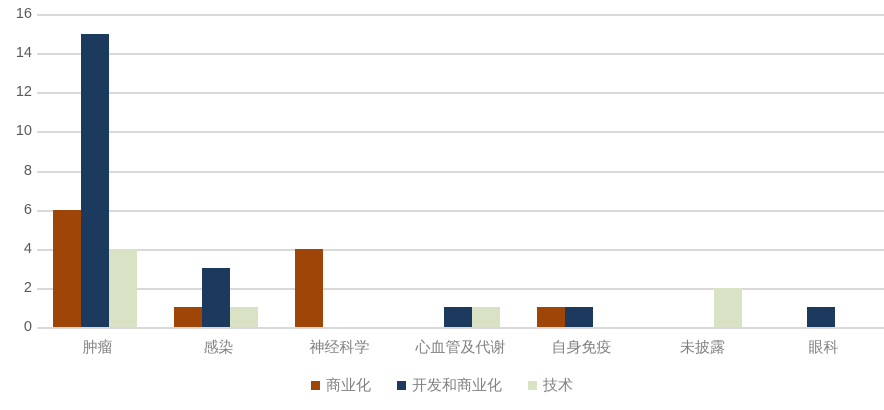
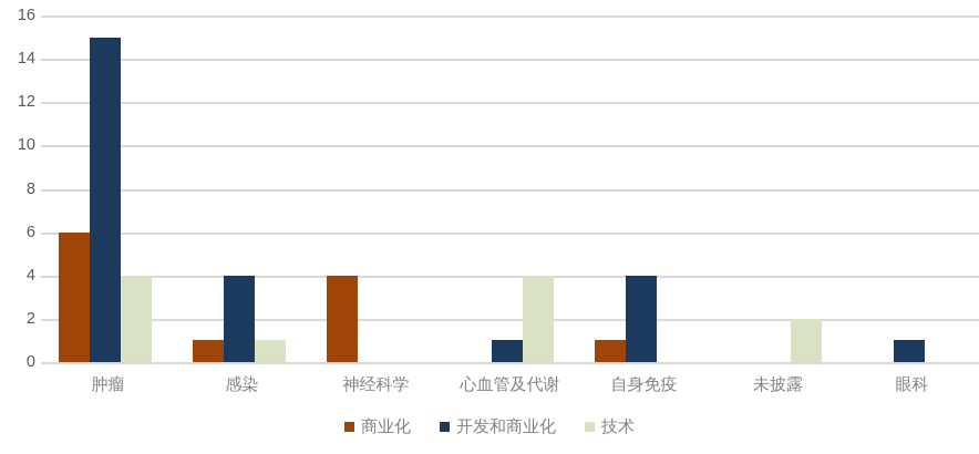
开发和商业化/感染: 3 -> 4
技术/心血管及代谢: 1 -> 4
开发和商业化/自身免疫: 1 -> 4
